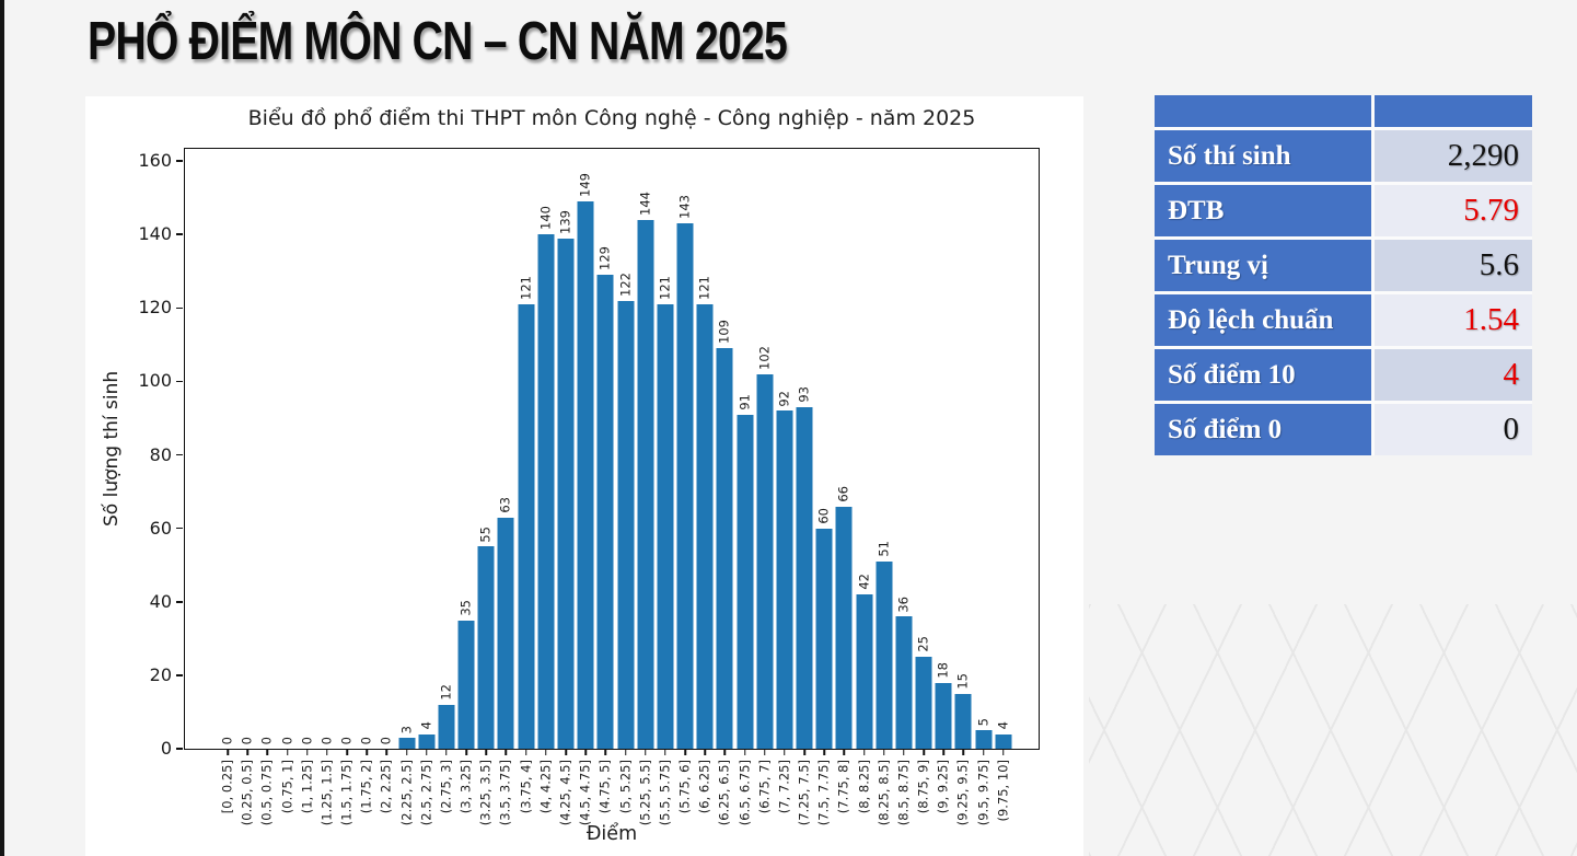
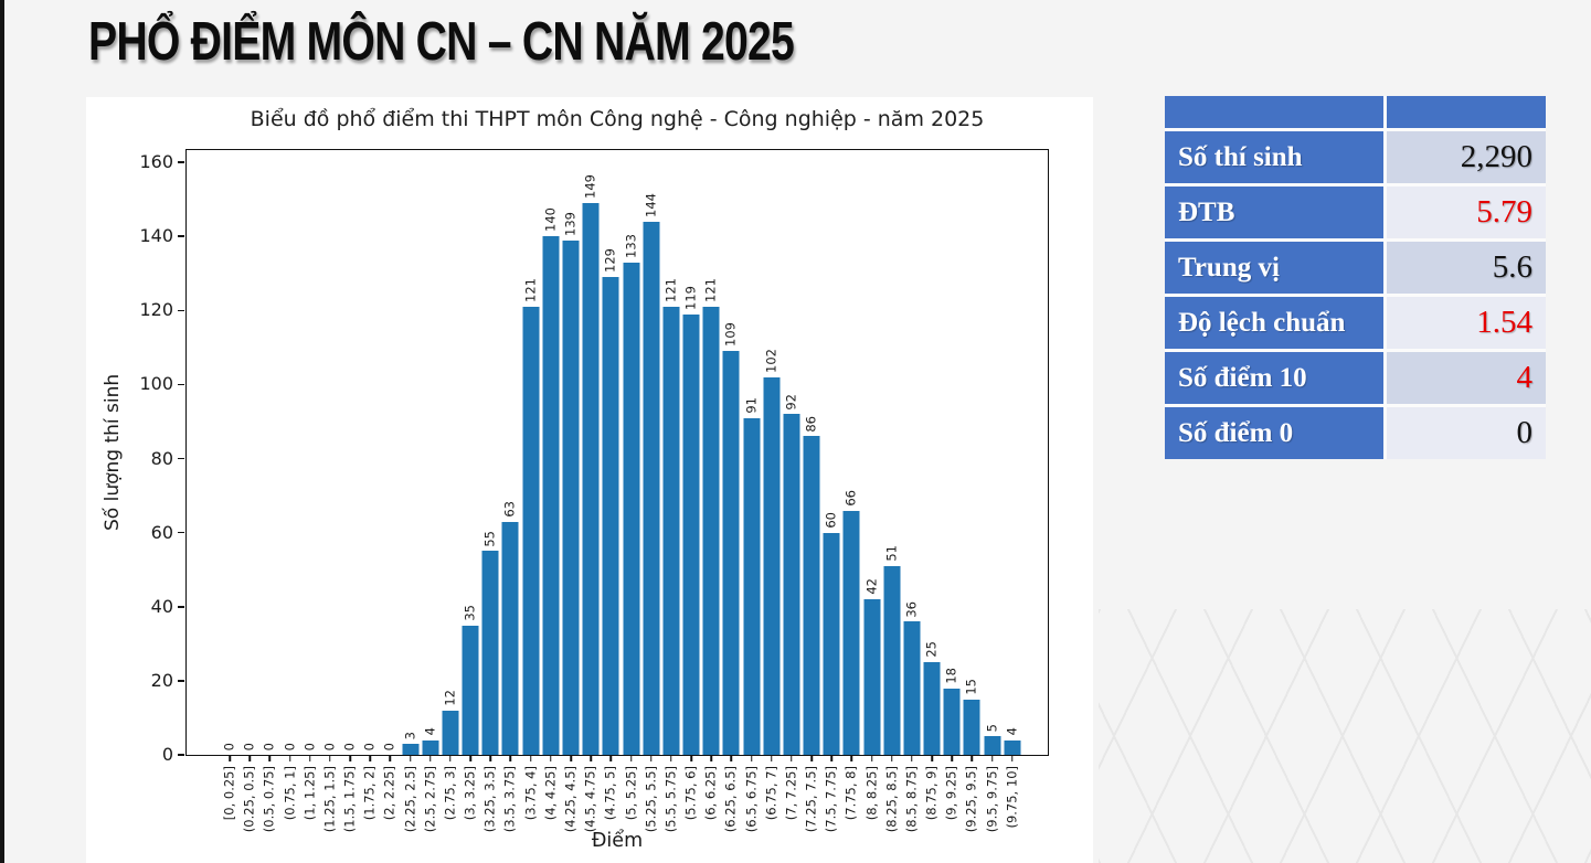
(5, 5.25]: 122 -> 133
(5.75, 6]: 143 -> 119
(7.25, 7.5]: 93 -> 86
